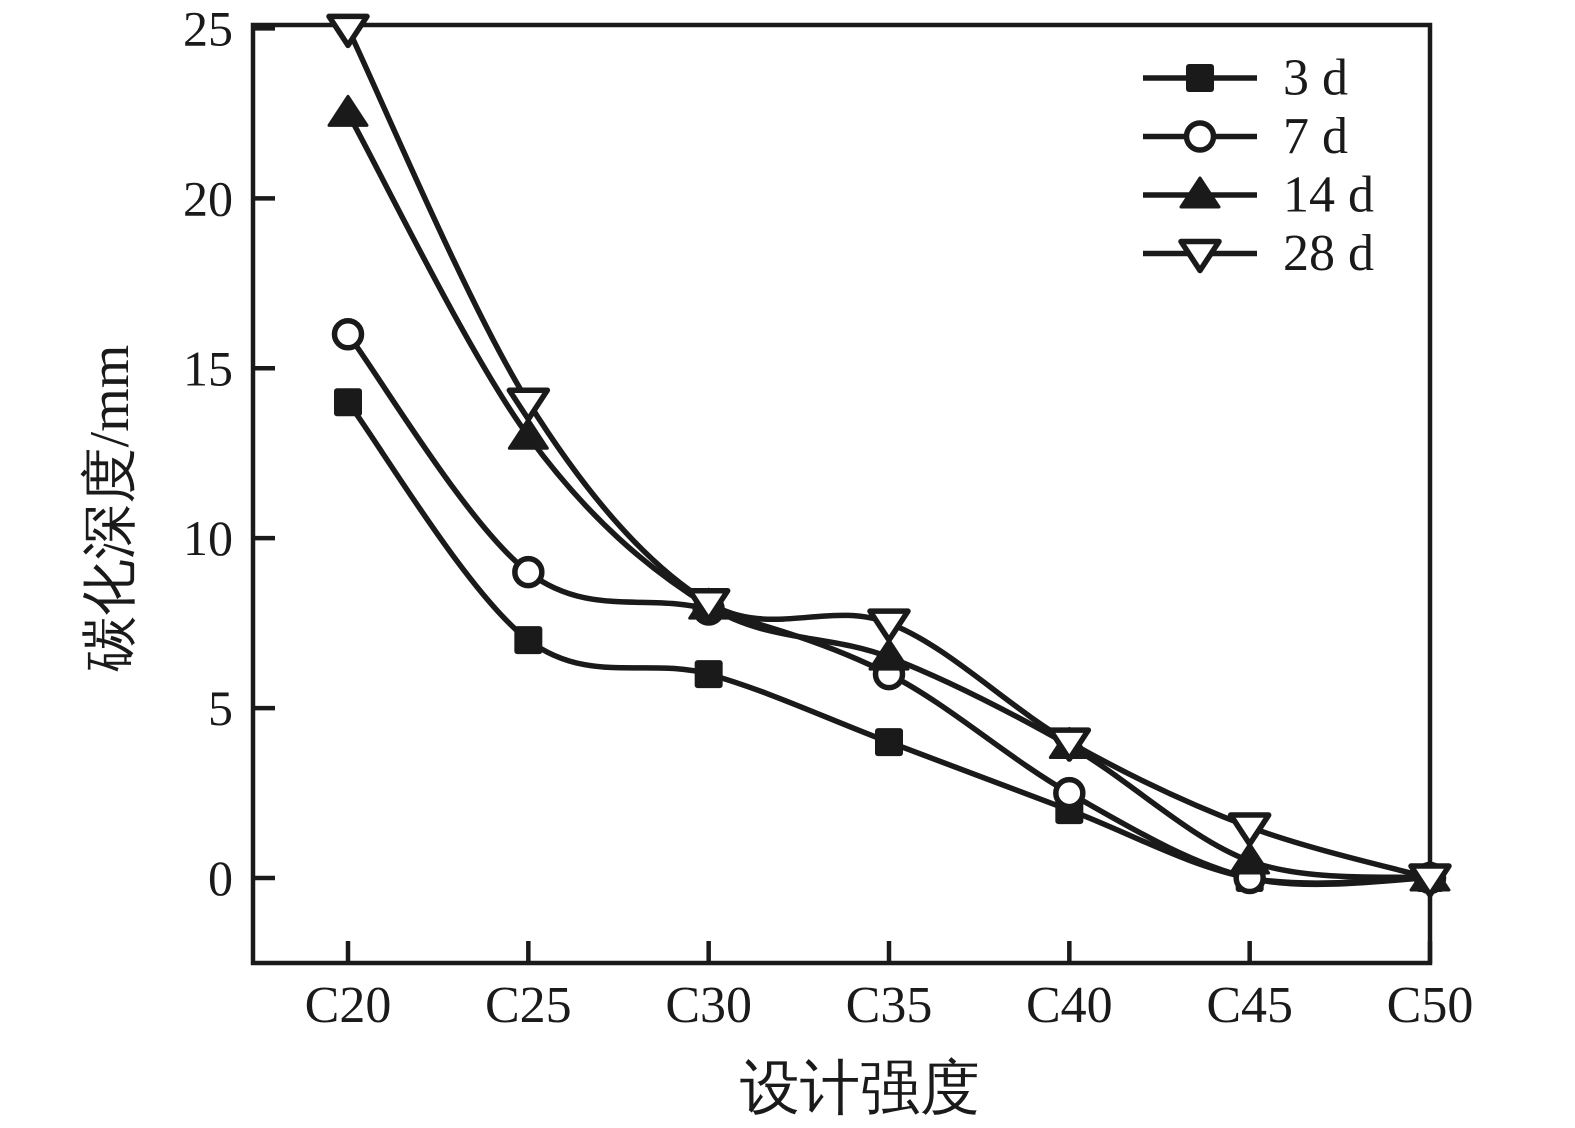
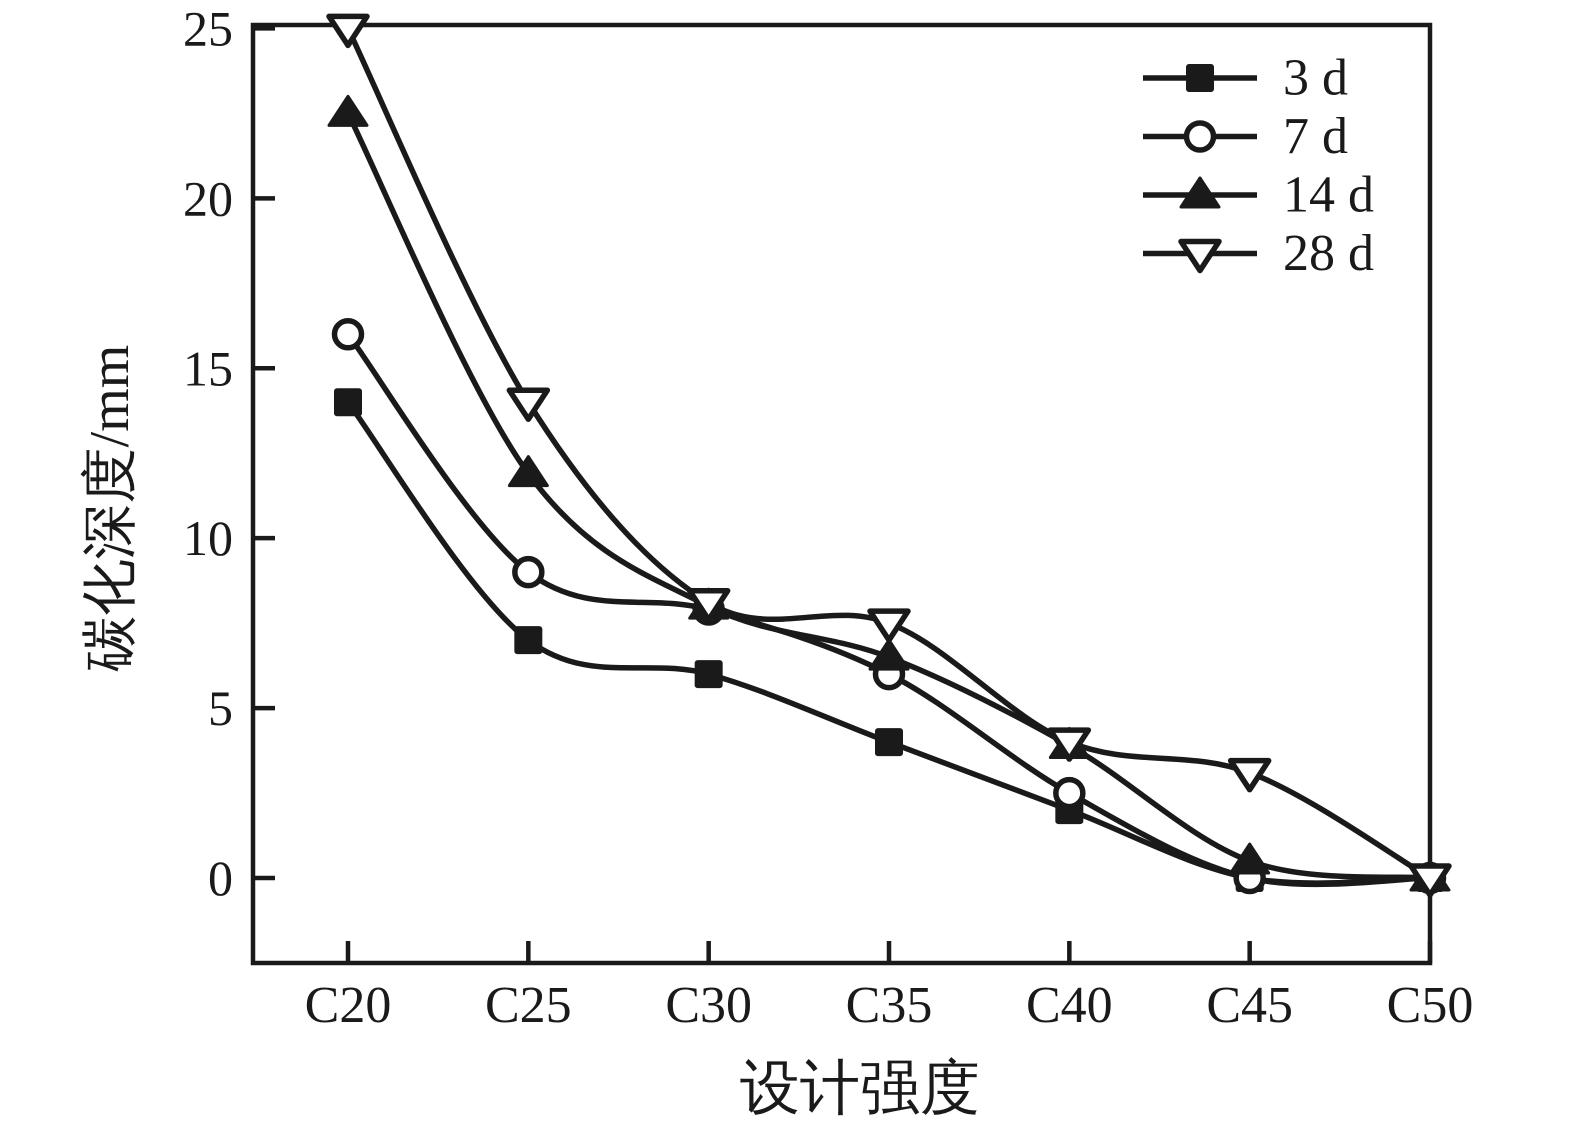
14 d/C25: 13.0 -> 11.9
28 d/C45: 1.5 -> 3.1
